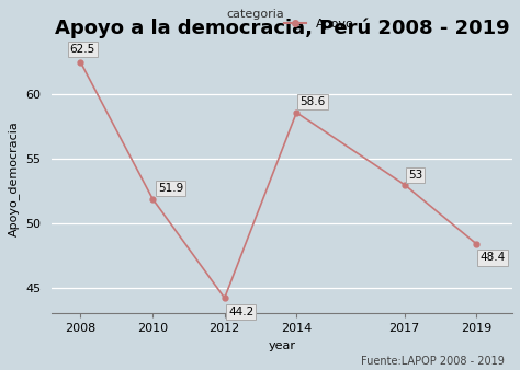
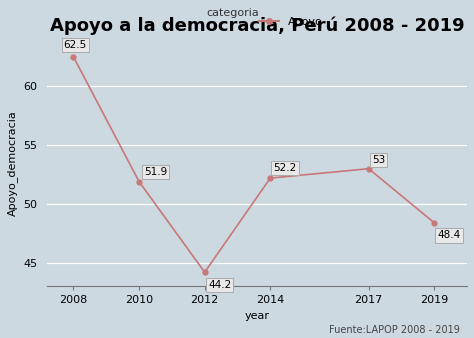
2014: 58.6 -> 52.2
